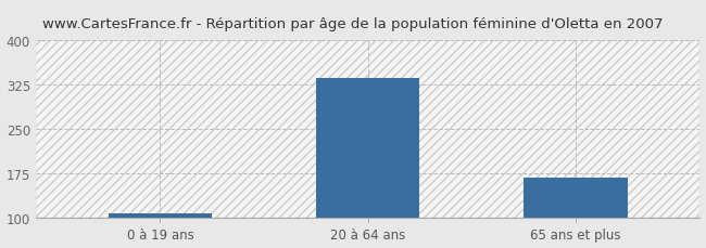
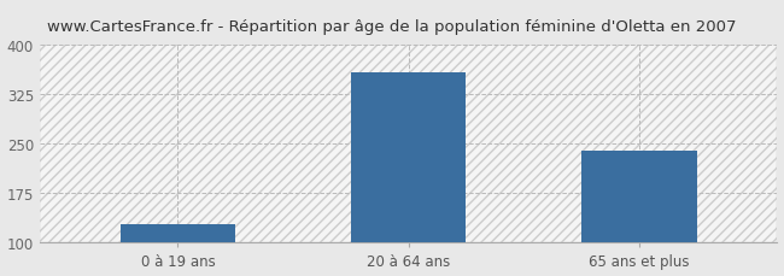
0 à 19 ans: 108 -> 128
20 à 64 ans: 337 -> 358
65 ans et plus: 168 -> 240
